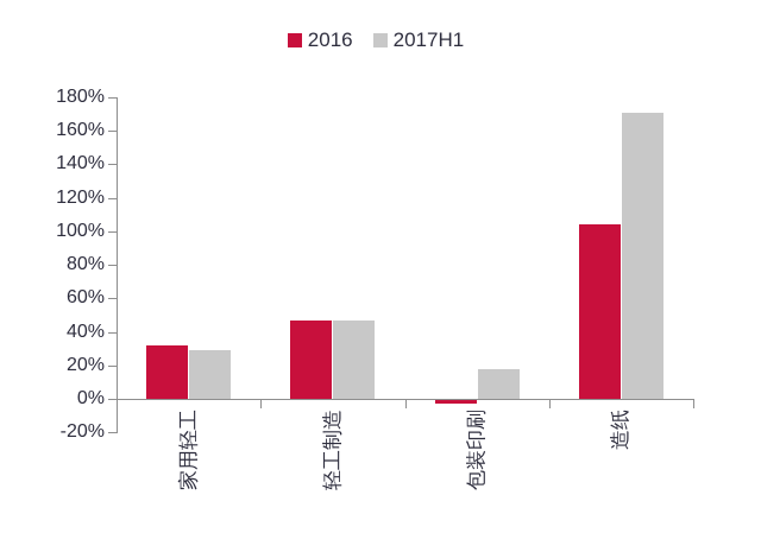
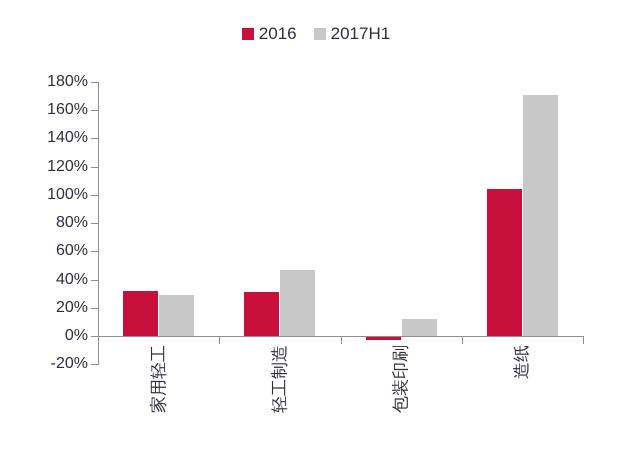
2016/轻工制造: 47% -> 31%
2017H1/包装印刷: 18% -> 12%
